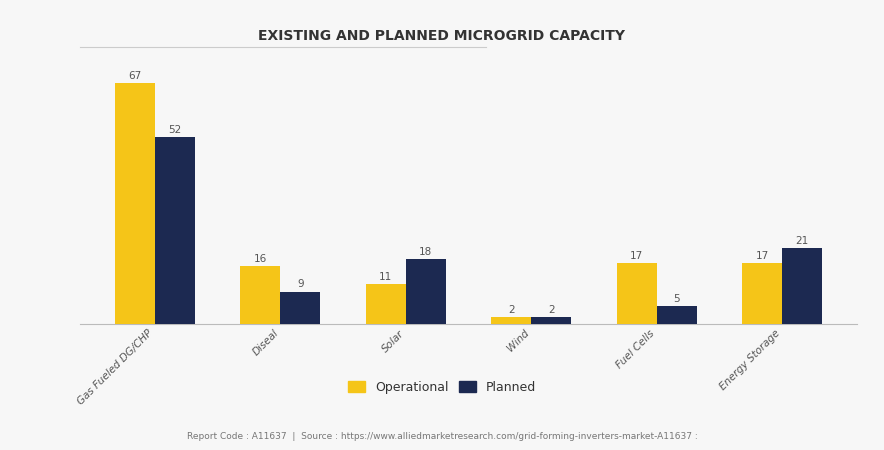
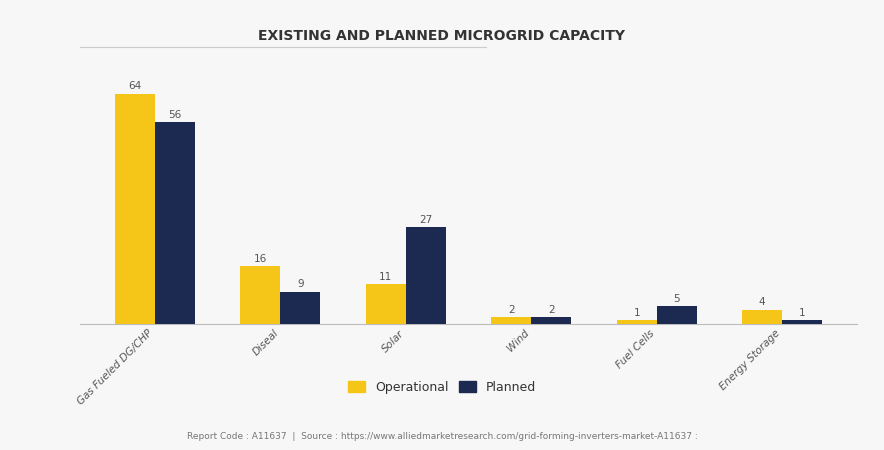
Operational/Gas Fueled DG/CHP: 67 -> 64
Planned/Gas Fueled DG/CHP: 52 -> 56
Planned/Solar: 18 -> 27
Operational/Fuel Cells: 17 -> 1
Operational/Energy Storage: 17 -> 4
Planned/Energy Storage: 21 -> 1
